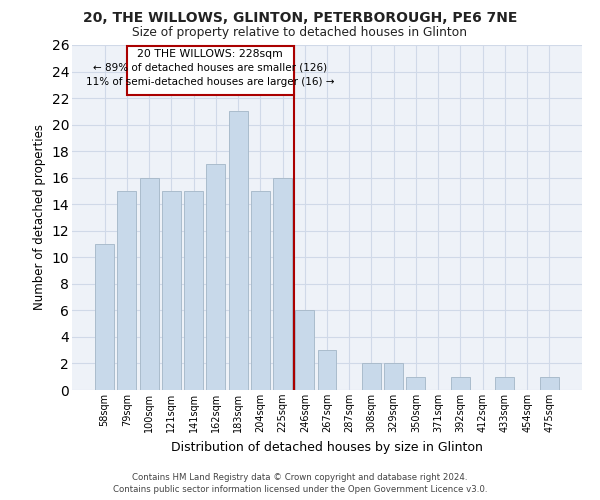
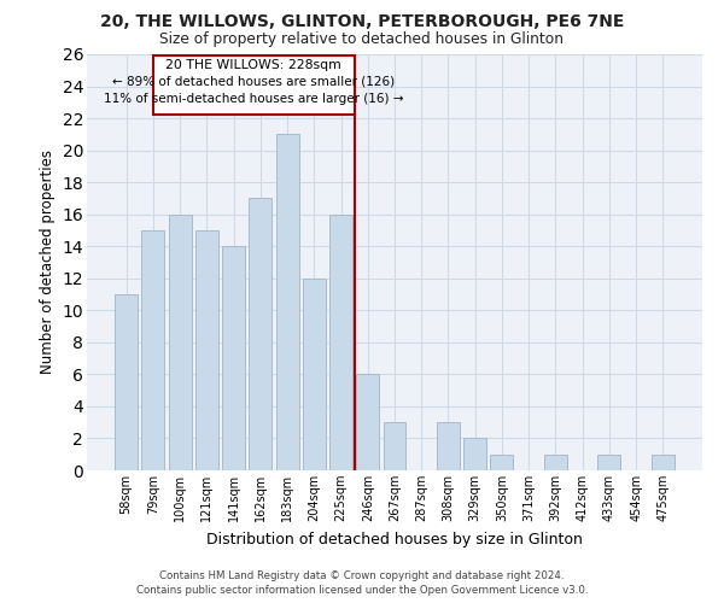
141sqm: 15 -> 14
204sqm: 15 -> 12
308sqm: 2 -> 3
